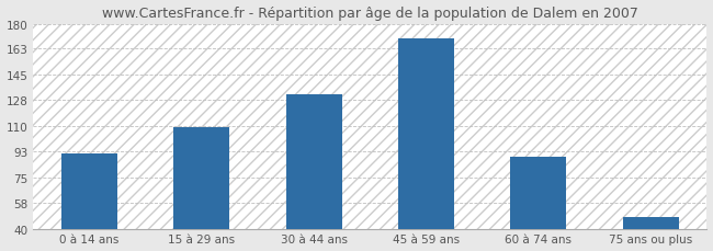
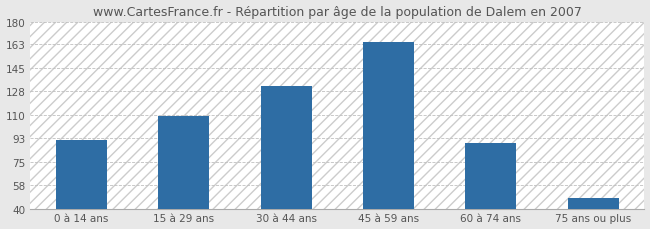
45 à 59 ans: 170 -> 165
